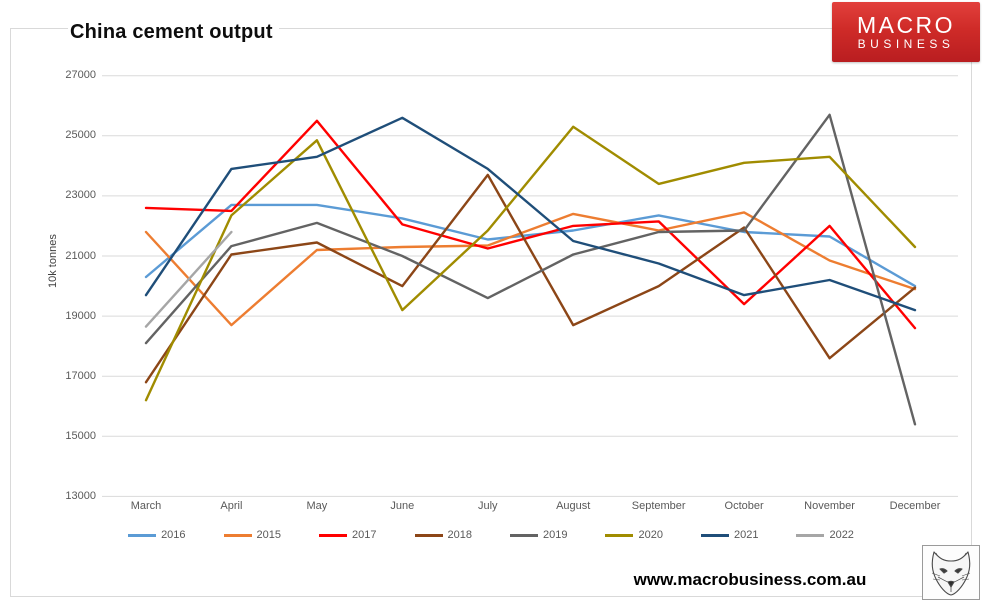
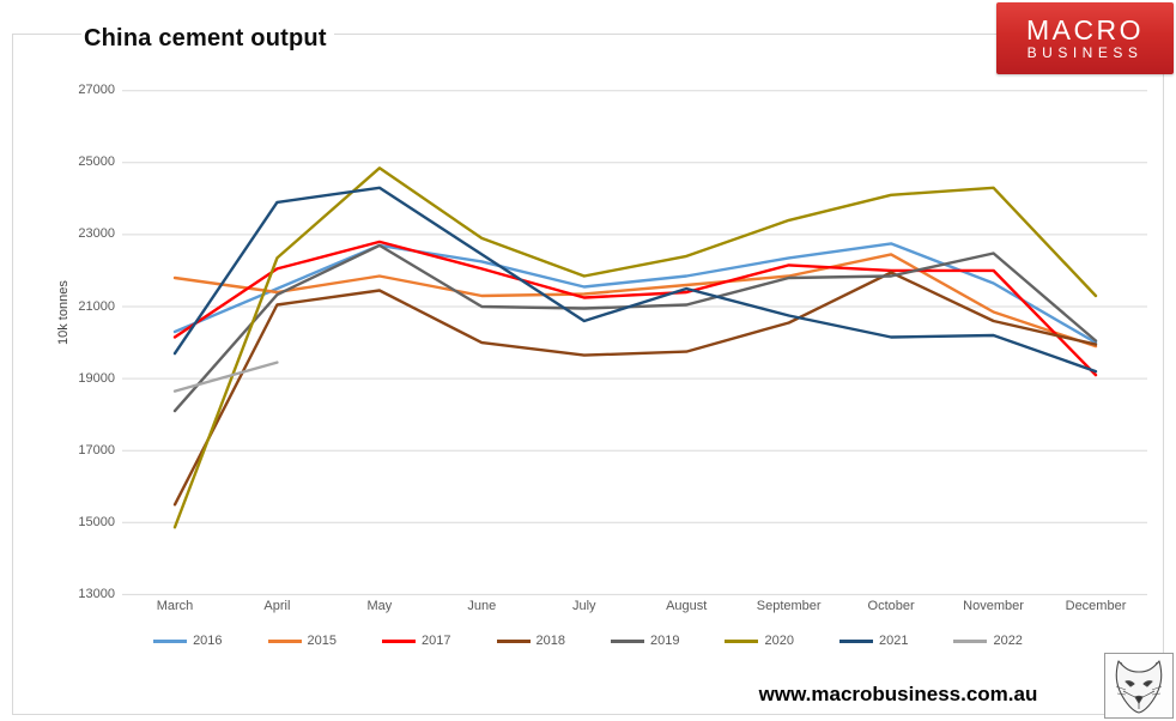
2017/March: 22600 -> 20200
2018/March: 16800 -> 15500
2020/March: 16200 -> 14900
2016/April: 22700 -> 21500
2015/April: 18700 -> 21400
2017/April: 22500 -> 22000
2022/April: 21800 -> 19400
2015/May: 21200 -> 21800
2017/May: 25500 -> 22800
2019/May: 22100 -> 22700
2020/June: 19200 -> 22900
2021/June: 25600 -> 22400
2018/July: 23700 -> 19600
2019/July: 19600 -> 21000
2021/July: 23900 -> 20600
2015/August: 22400 -> 21600
2017/August: 22000 -> 21400
2018/August: 18700 -> 19800
2020/August: 25300 -> 22400
2018/September: 20000 -> 20600
2016/October: 21800 -> 22800
2017/October: 19400 -> 22000
2021/October: 19700 -> 20200
2018/November: 17600 -> 20600
2019/November: 25700 -> 22500
2017/December: 18600 -> 19100
2019/December: 15400 -> 20000
